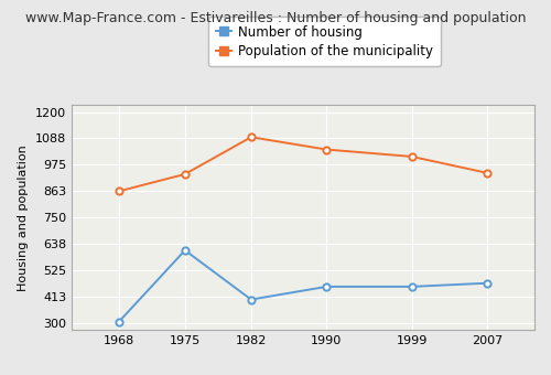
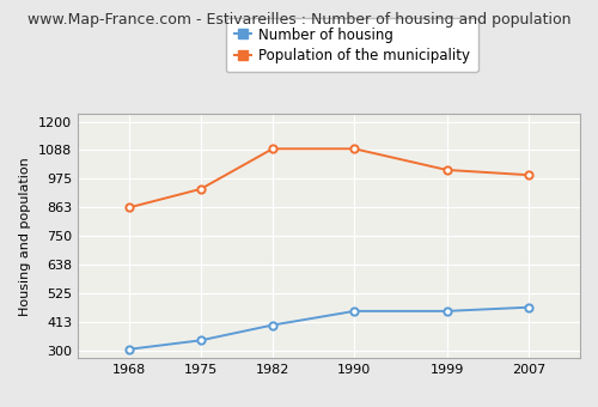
Number of housing/1975: 610 -> 340
Population of the municipality/1990: 1040 -> 1093
Population of the municipality/2007: 940 -> 990
